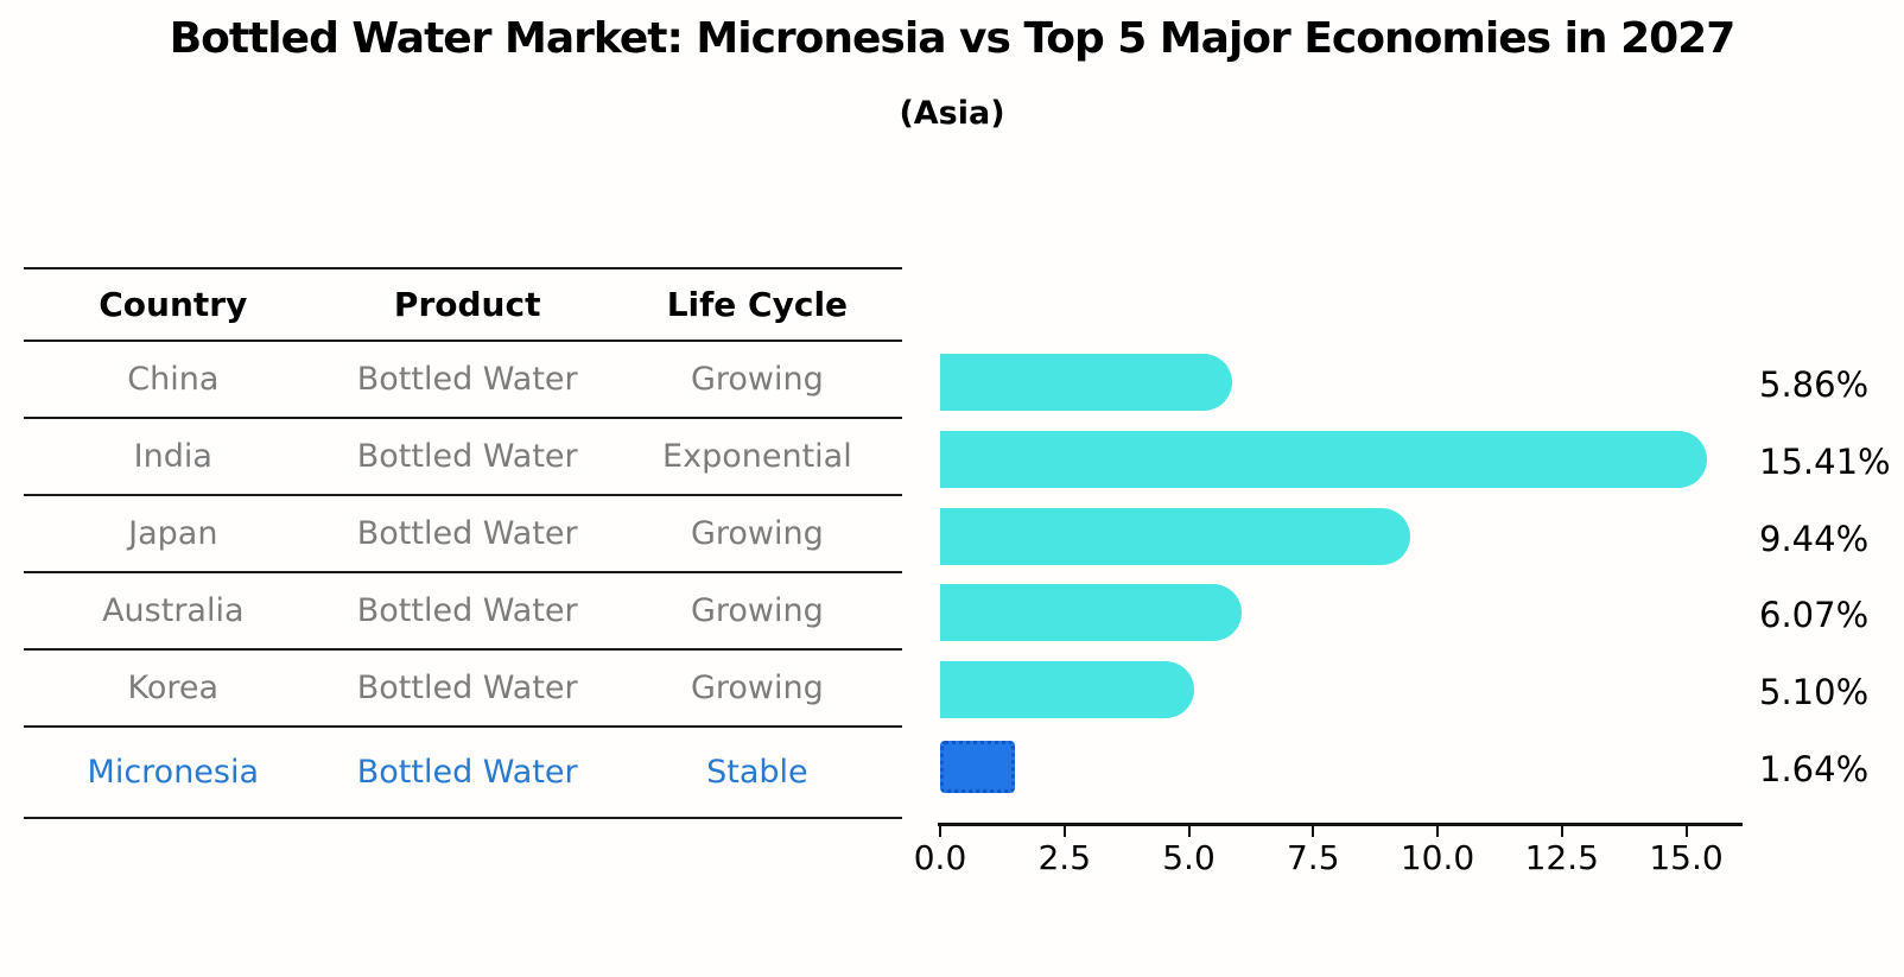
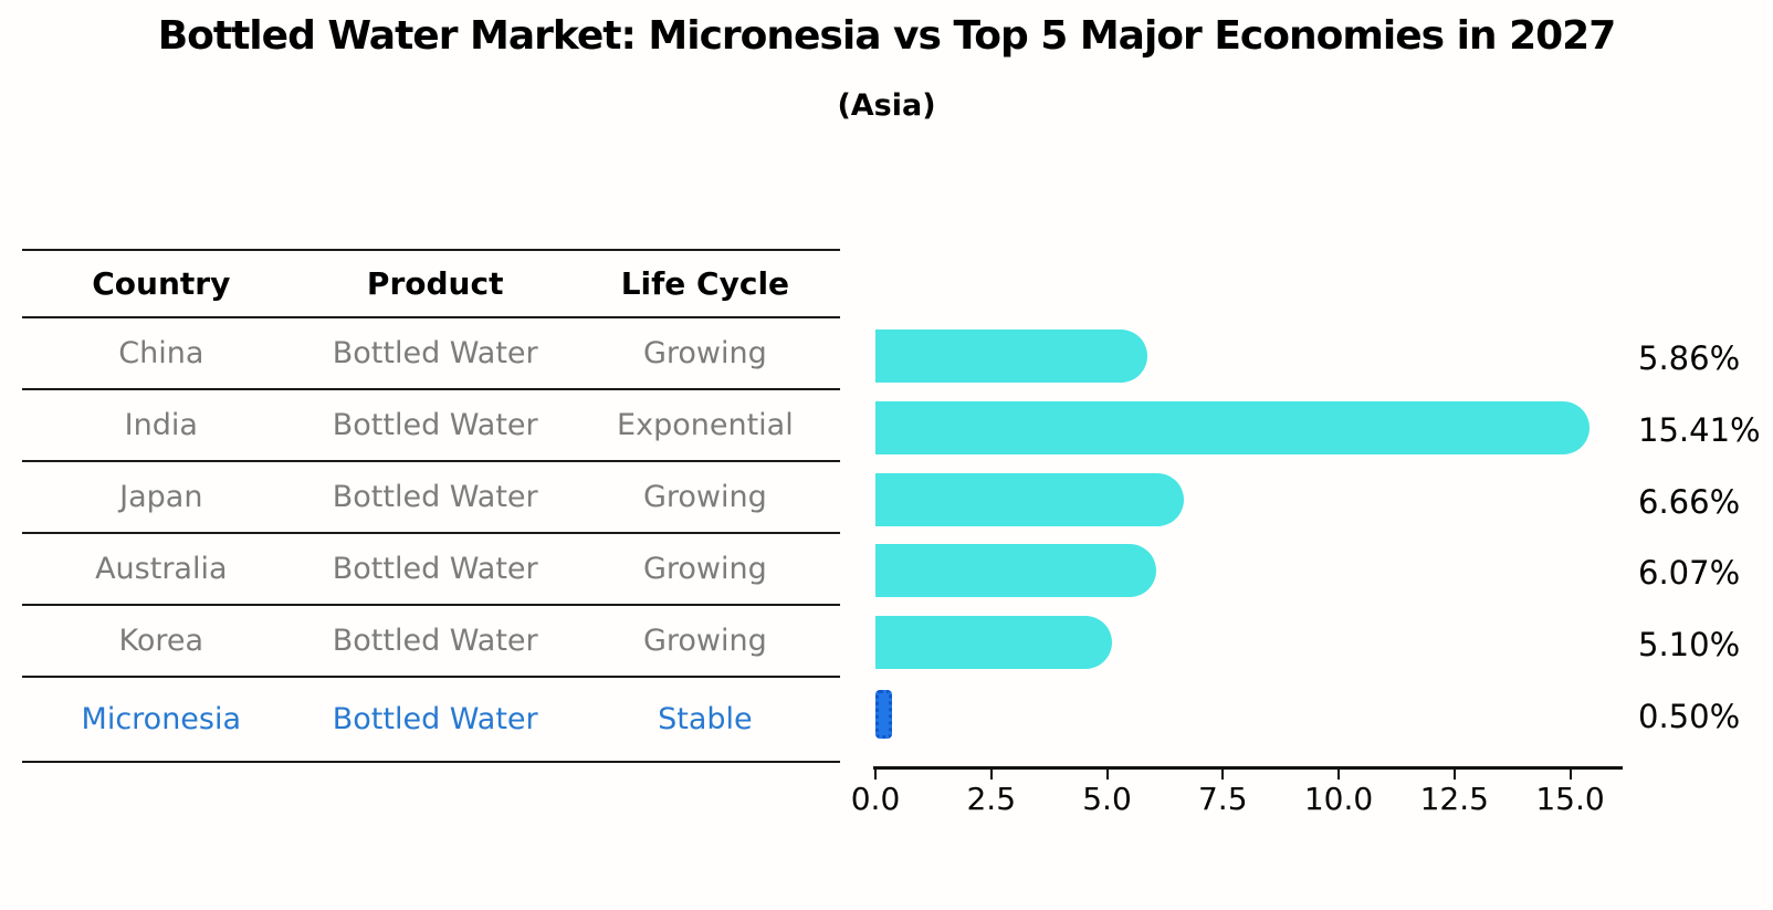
Japan: 9.44% -> 6.66%
Micronesia: 1.64% -> 0.50%
